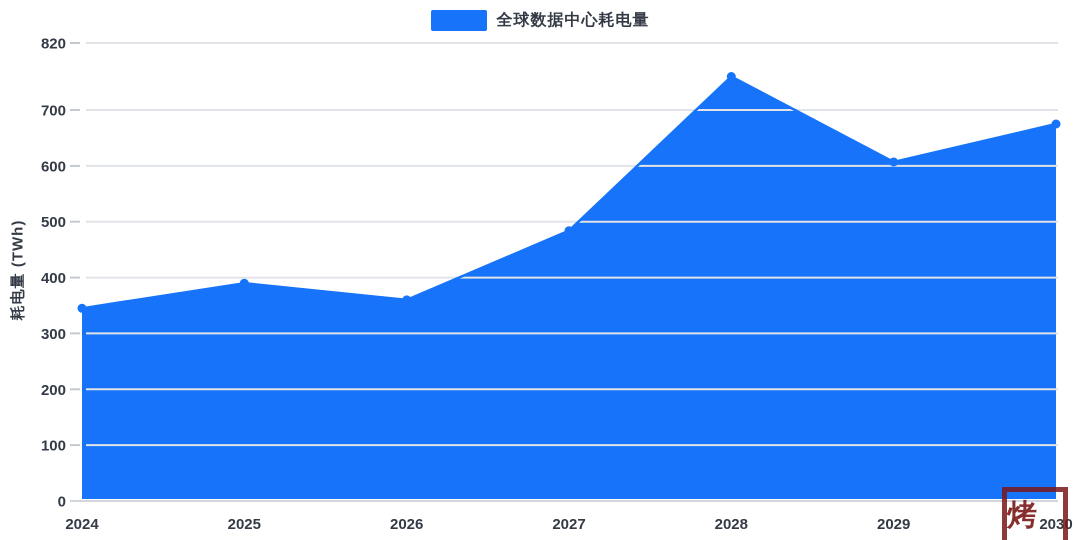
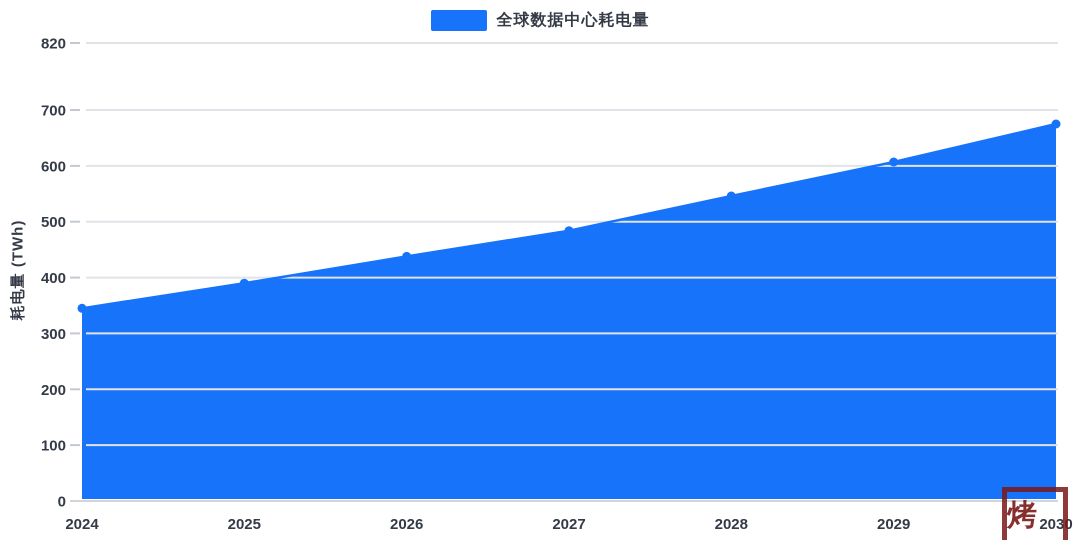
2026: 360 -> 440
2028: 760 -> 550
